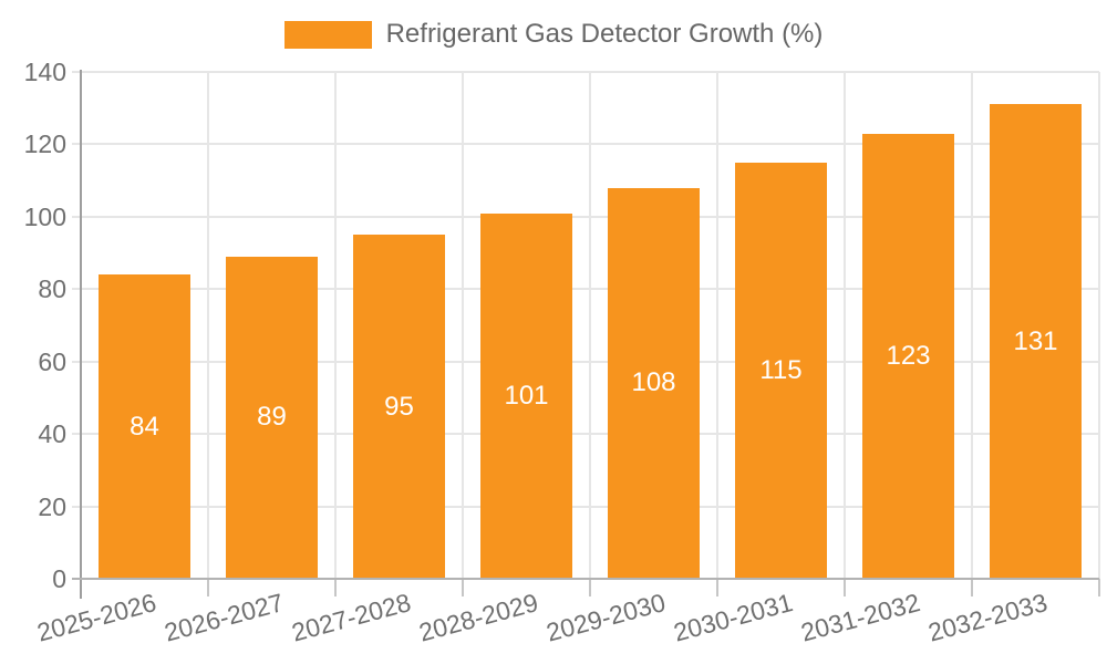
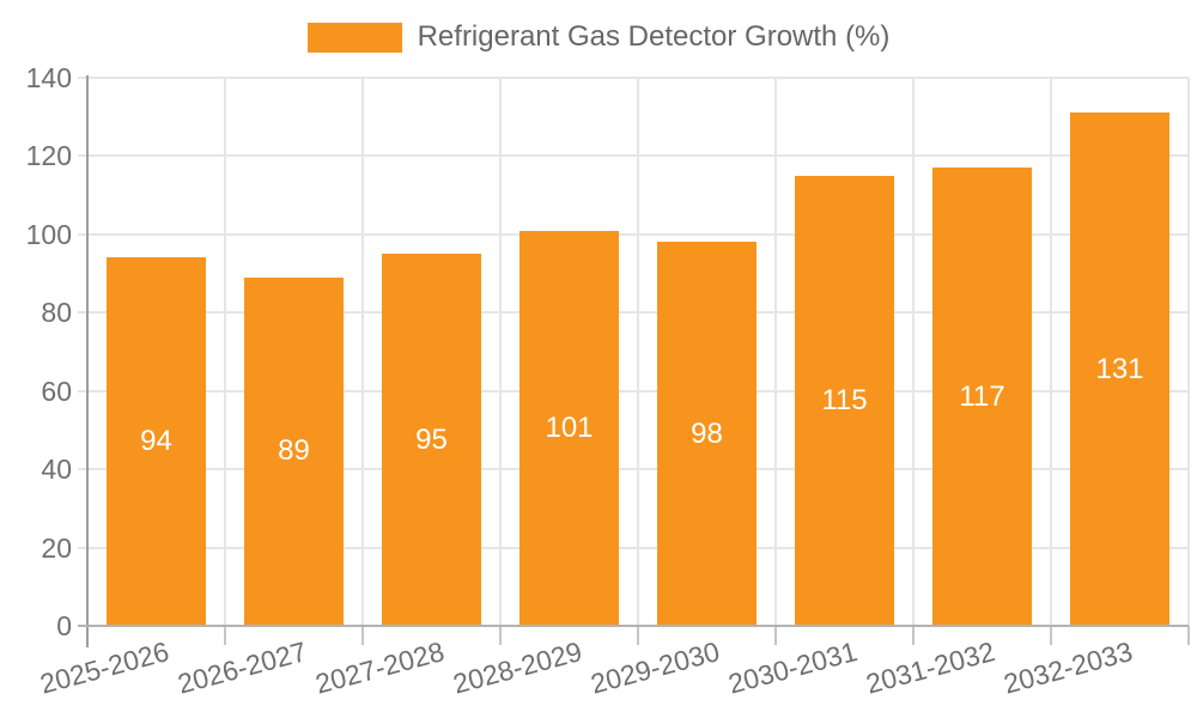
2025-2026: 84 -> 94
2029-2030: 108 -> 98
2031-2032: 123 -> 117
